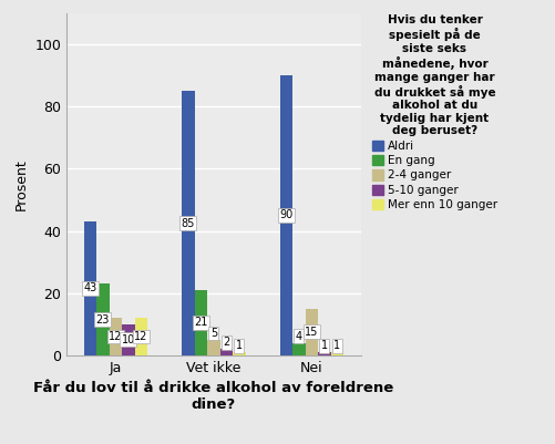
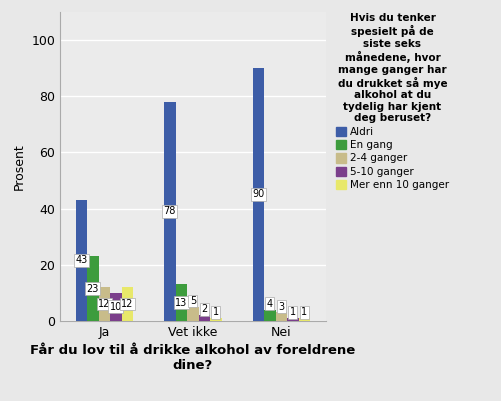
Aldri/Vet ikke: 85 -> 78
En gang/Vet ikke: 21 -> 13
2-4 ganger/Nei: 15 -> 3
